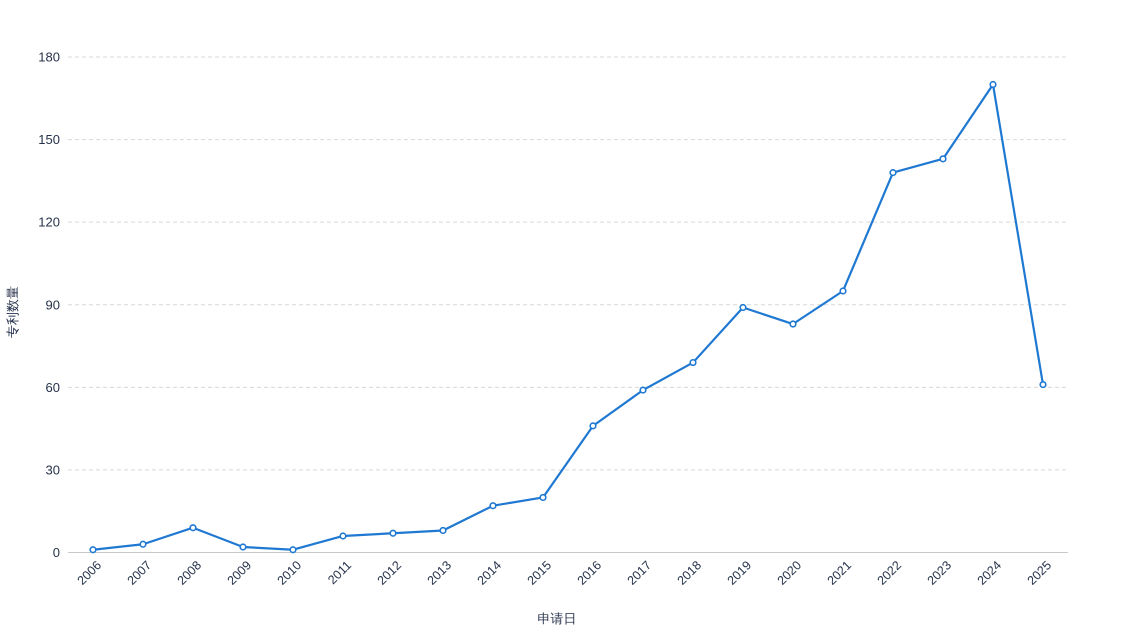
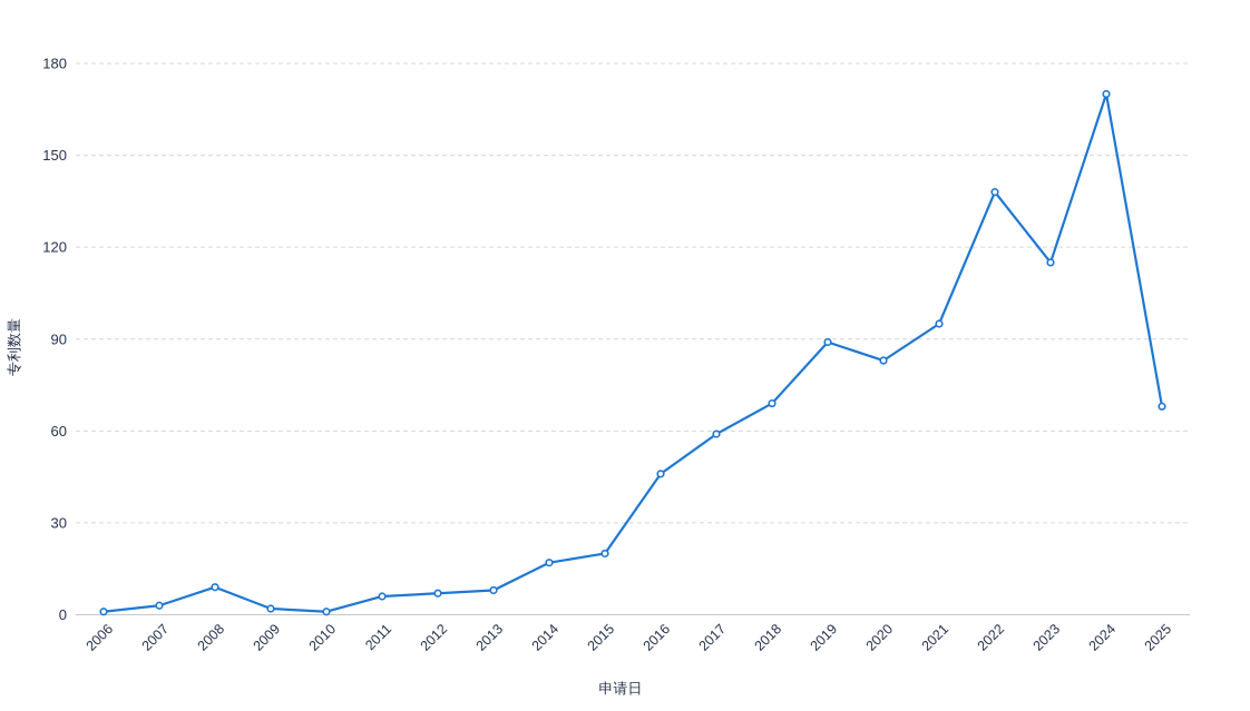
2023: 143 -> 115
2025: 61 -> 68
